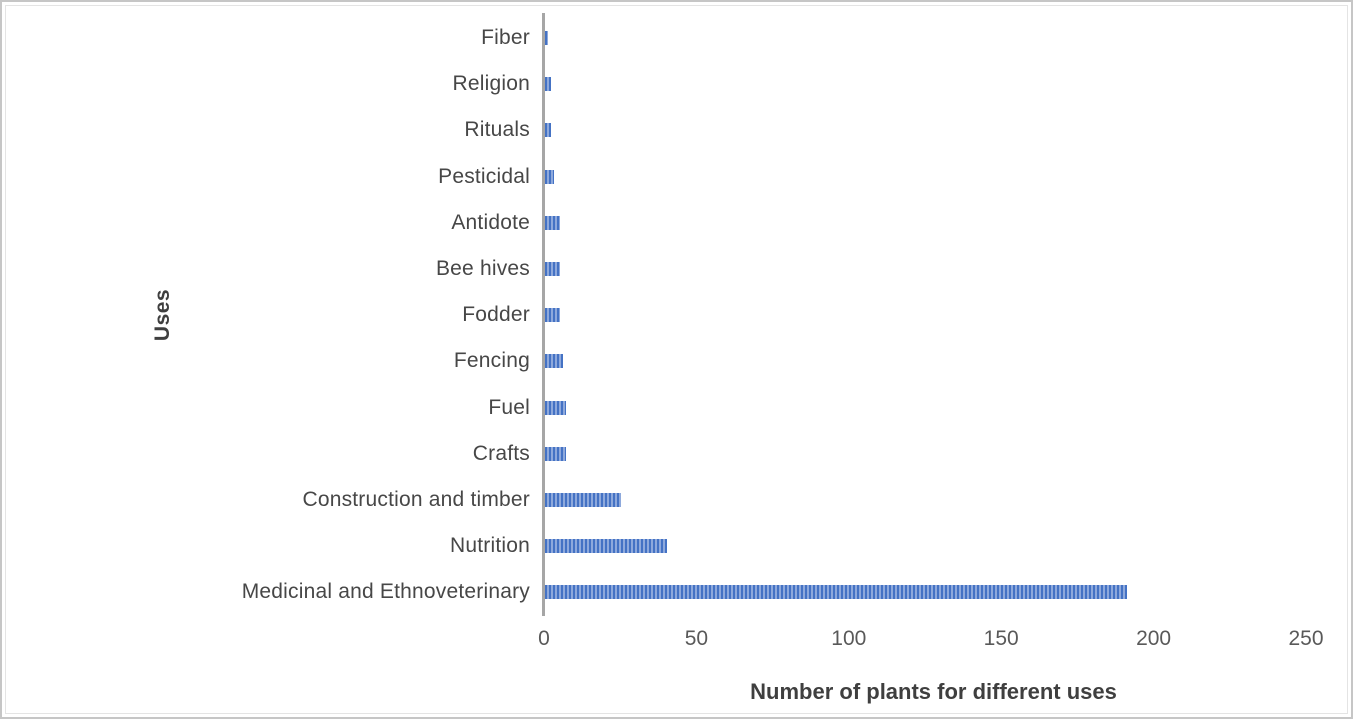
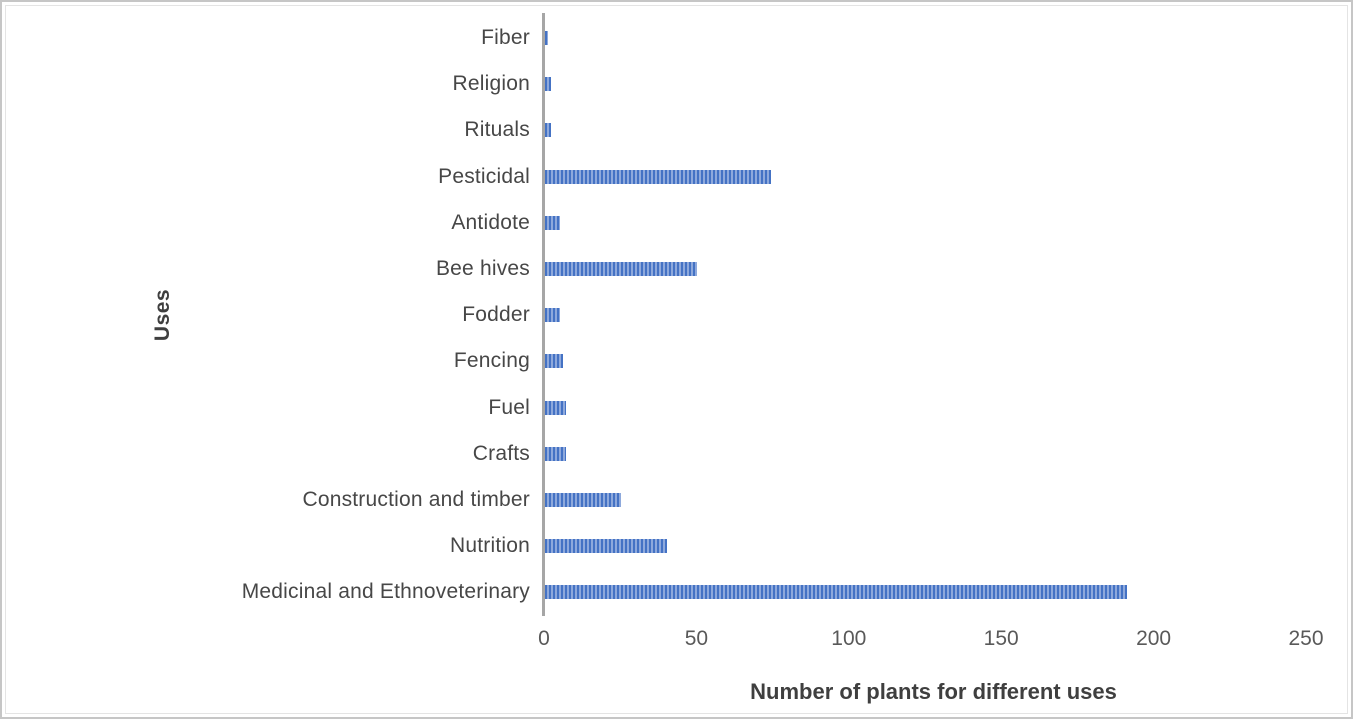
Pesticidal: 3 -> 74
Bee hives: 5 -> 50
